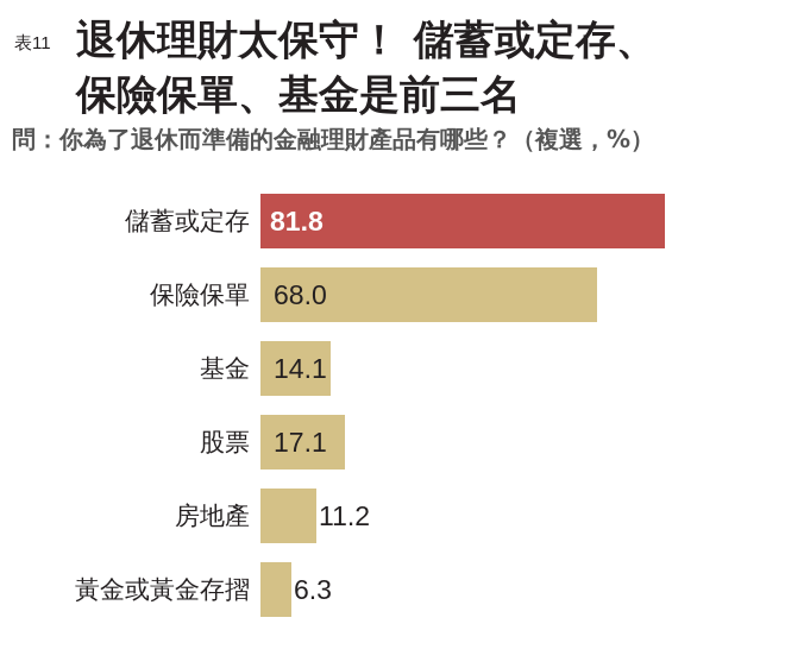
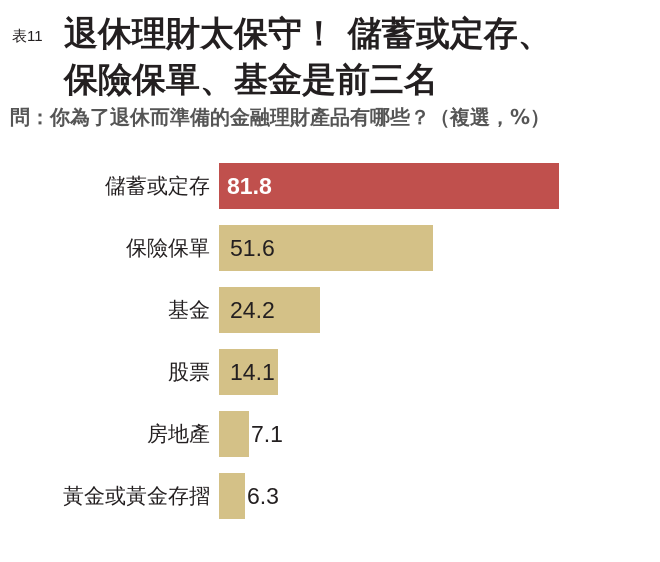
保險保單: 68.0 -> 51.6
基金: 14.1 -> 24.2
股票: 17.1 -> 14.1
房地產: 11.2 -> 7.1
